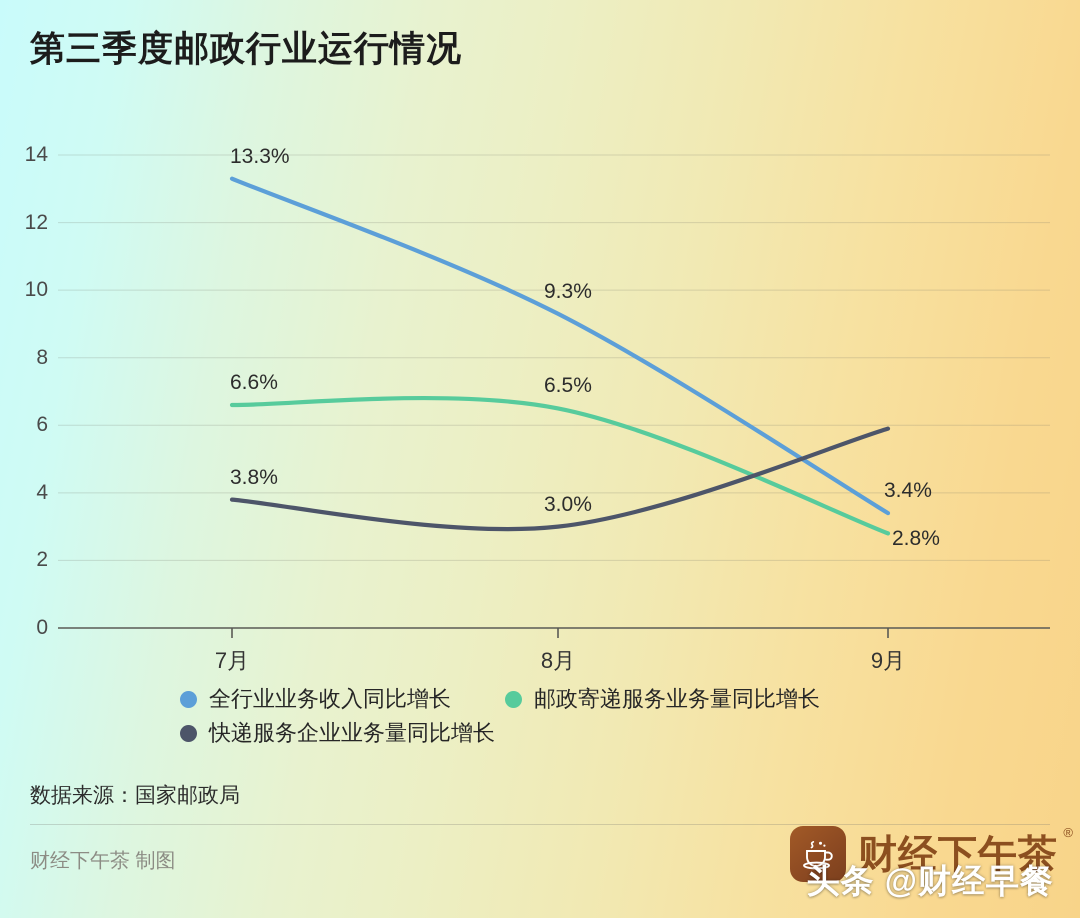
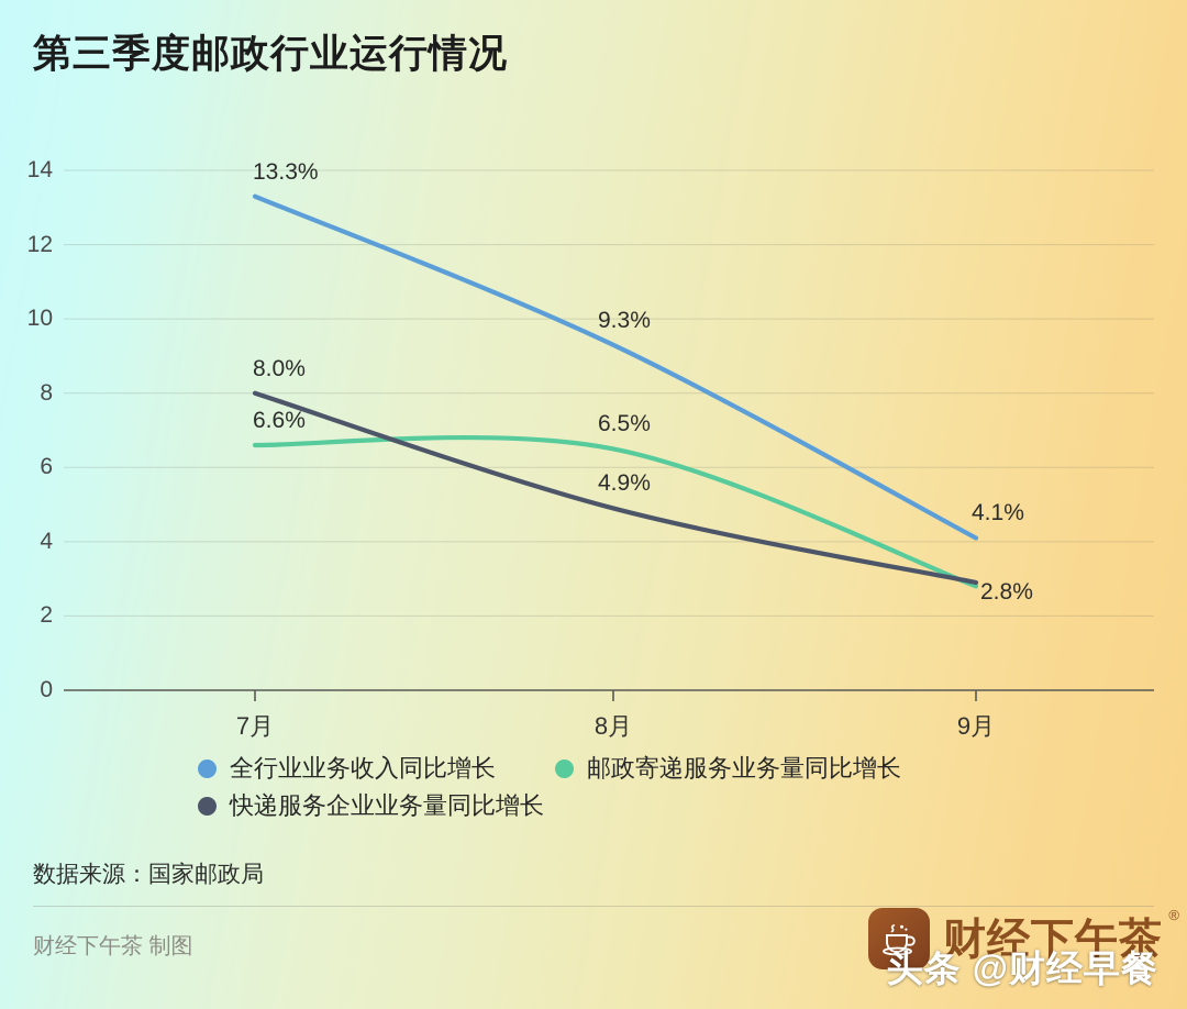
快递服务企业业务量同比增长/7月: 3.8% -> 8.0%
快递服务企业业务量同比增长/8月: 3.0% -> 4.9%
全行业业务收入同比增长/9月: 3.4% -> 4.1%
快递服务企业业务量同比增长/9月: 5.9 -> 2.9
